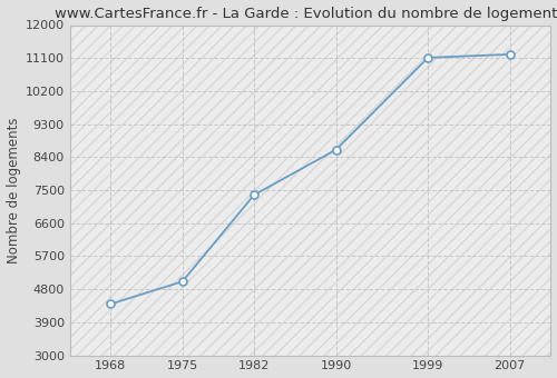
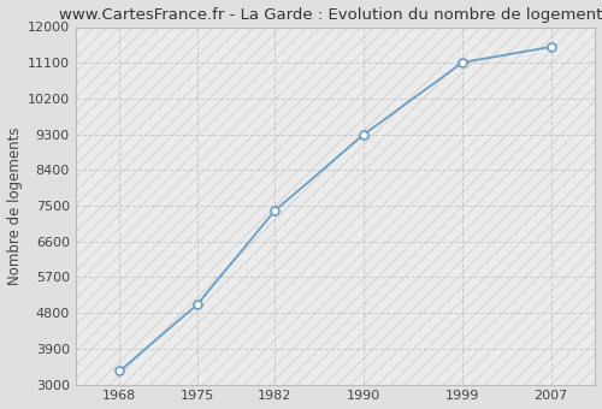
1968: 4400 -> 3340
1990: 8600 -> 9280
2007: 11200 -> 11500
